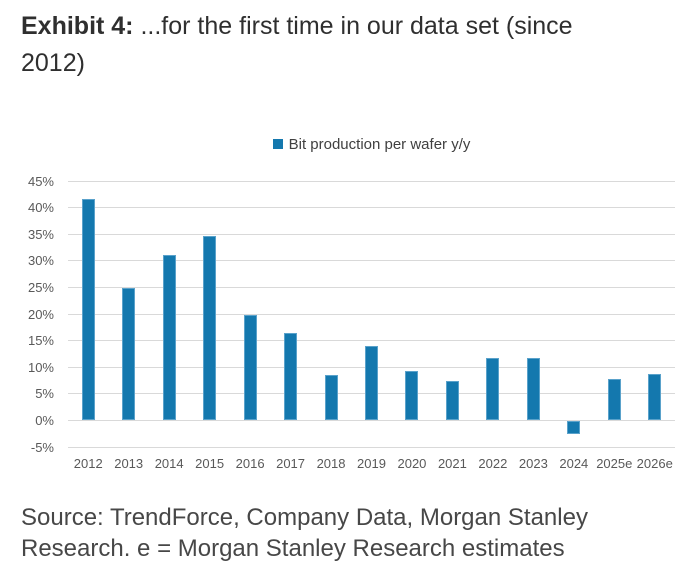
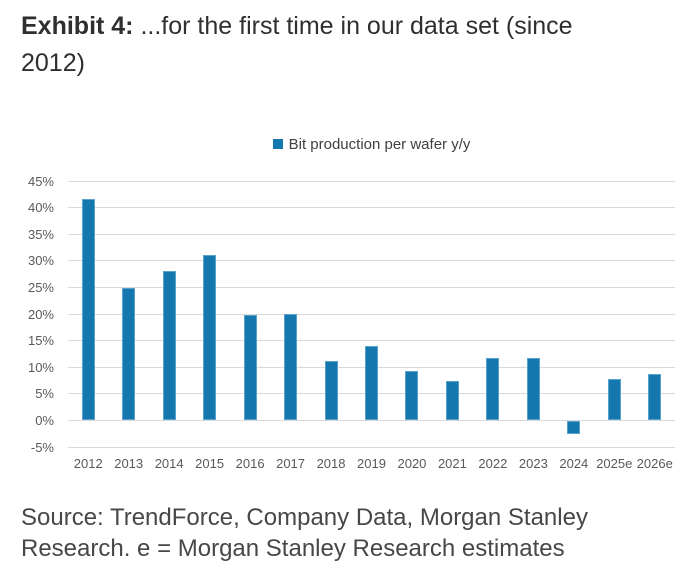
2014: 31% -> 28%
2015: 35% -> 31%
2017: 16% -> 20%
2018: 8% -> 11%
